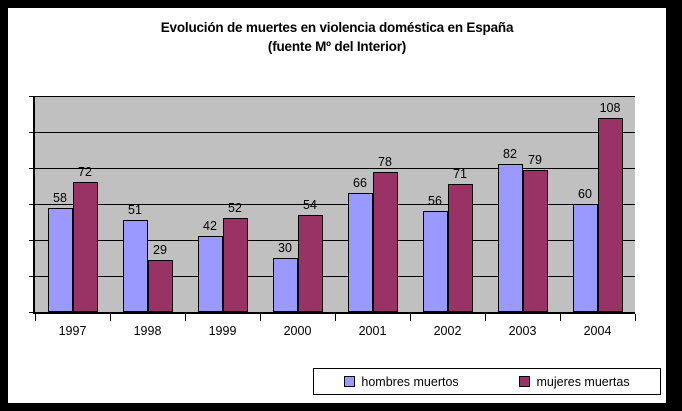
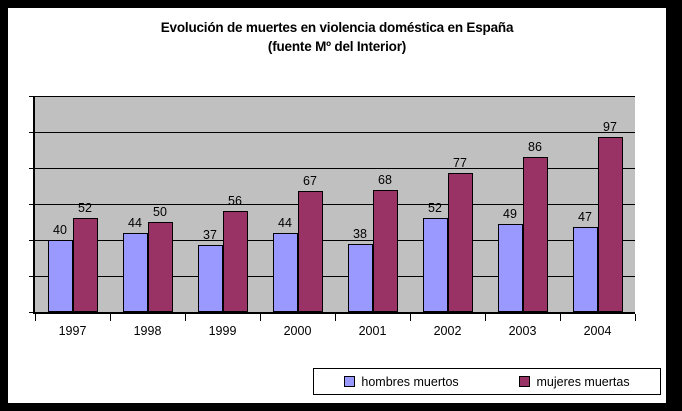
hombres muertos/1997: 58 -> 40
mujeres muertas/1997: 72 -> 52
hombres muertos/1998: 51 -> 44
mujeres muertas/1998: 29 -> 50
hombres muertos/1999: 42 -> 37
mujeres muertas/1999: 52 -> 56
hombres muertos/2000: 30 -> 44
mujeres muertas/2000: 54 -> 67
hombres muertos/2001: 66 -> 38
mujeres muertas/2001: 78 -> 68
hombres muertos/2002: 56 -> 52
mujeres muertas/2002: 71 -> 77
hombres muertos/2003: 82 -> 49
mujeres muertas/2003: 79 -> 86
hombres muertos/2004: 60 -> 47
mujeres muertas/2004: 108 -> 97
